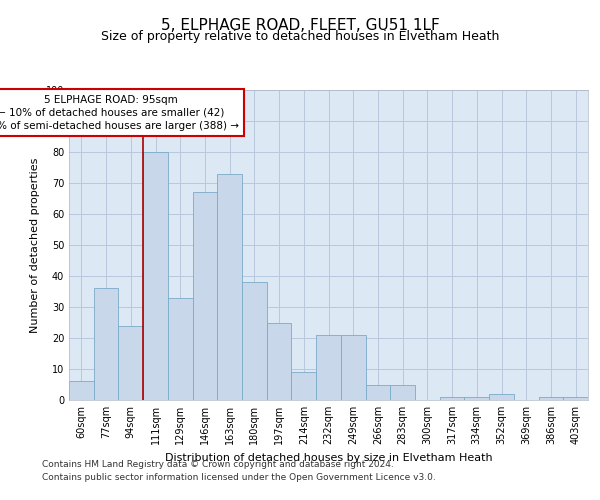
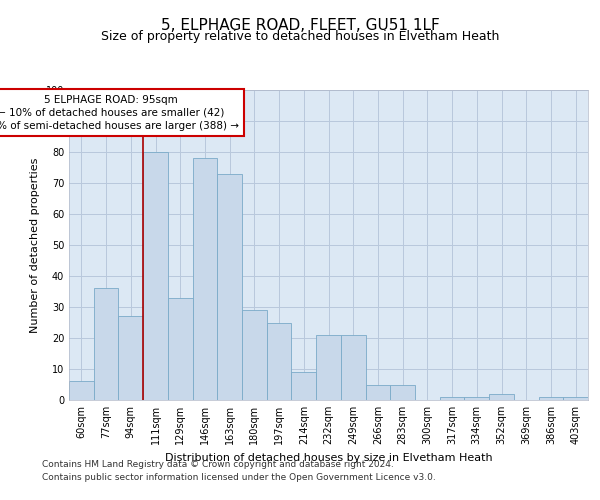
94sqm: 24 -> 27
146sqm: 67 -> 78
180sqm: 38 -> 29
